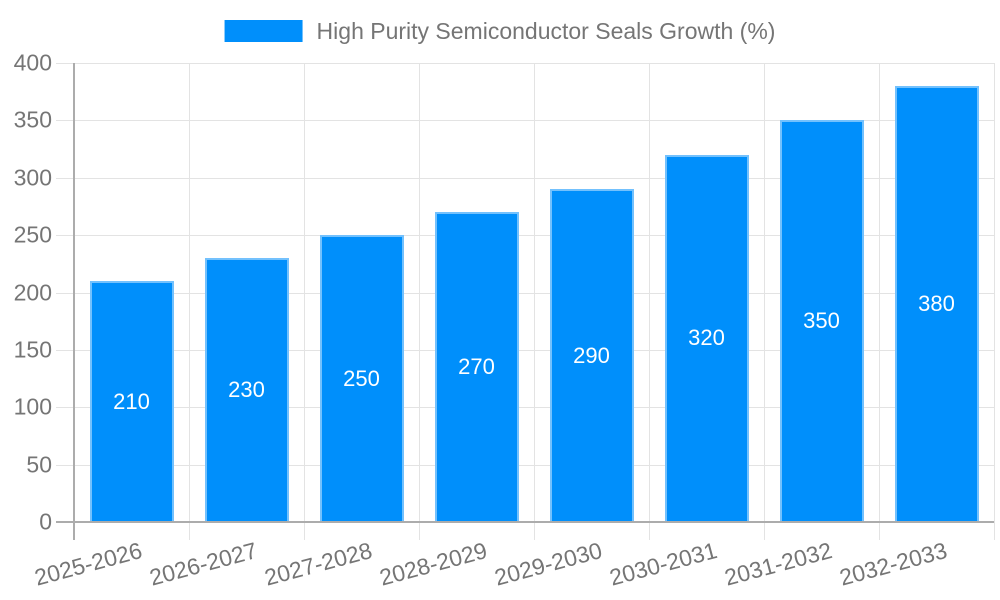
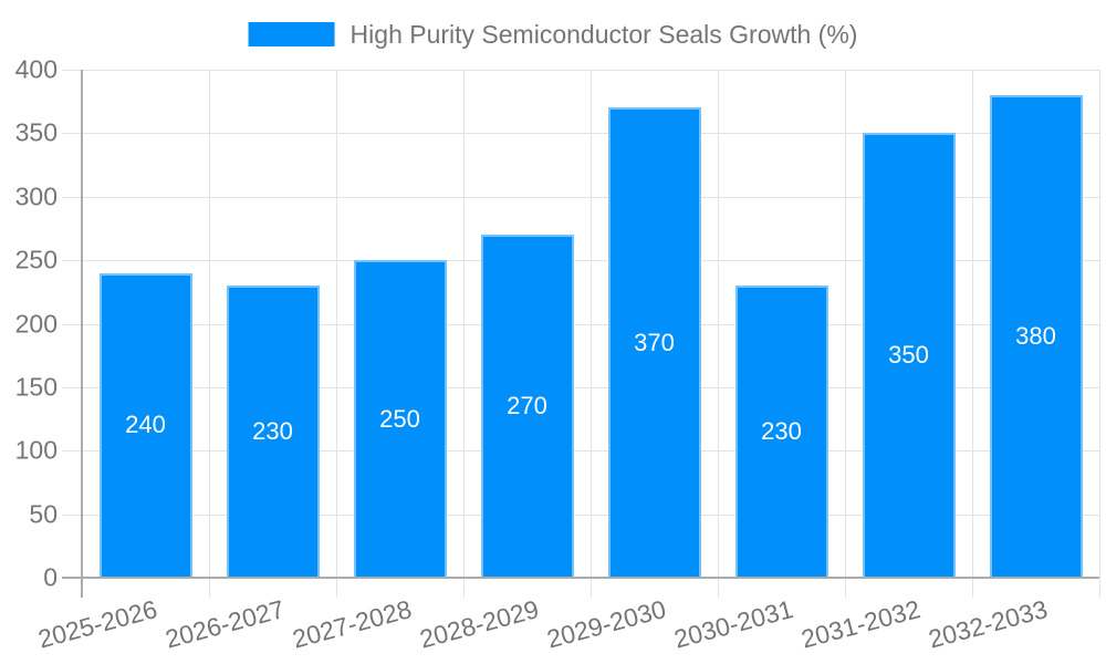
2025-2026: 210 -> 240
2029-2030: 290 -> 370
2030-2031: 320 -> 230
